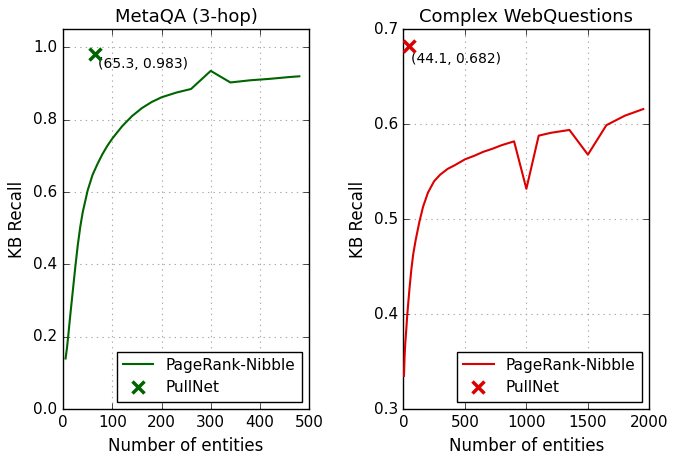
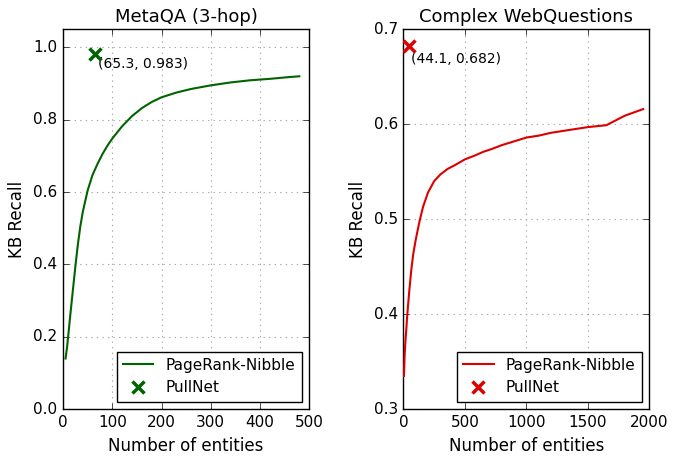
MetaQA (3-hop)/300: 0.935 -> 0.895
Complex WebQuestions/1000: 0.532 -> 0.586
Complex WebQuestions/1500: 0.568 -> 0.597
